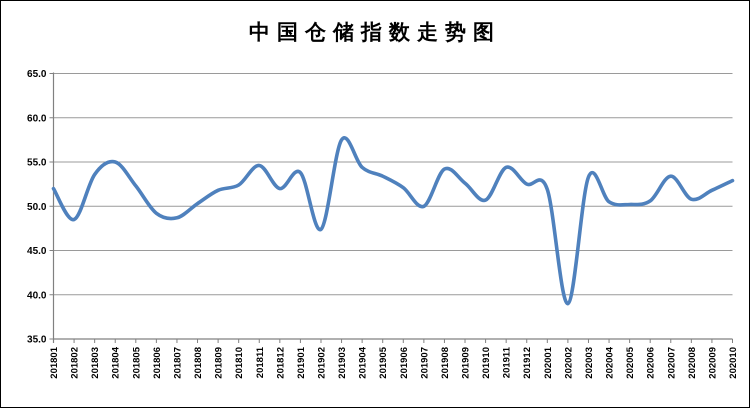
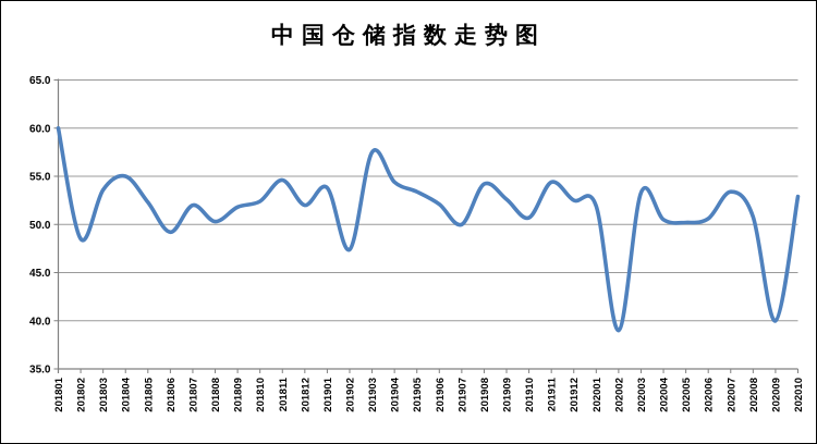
201801: 52 -> 60
201807: 49 -> 52
202009: 52 -> 40
